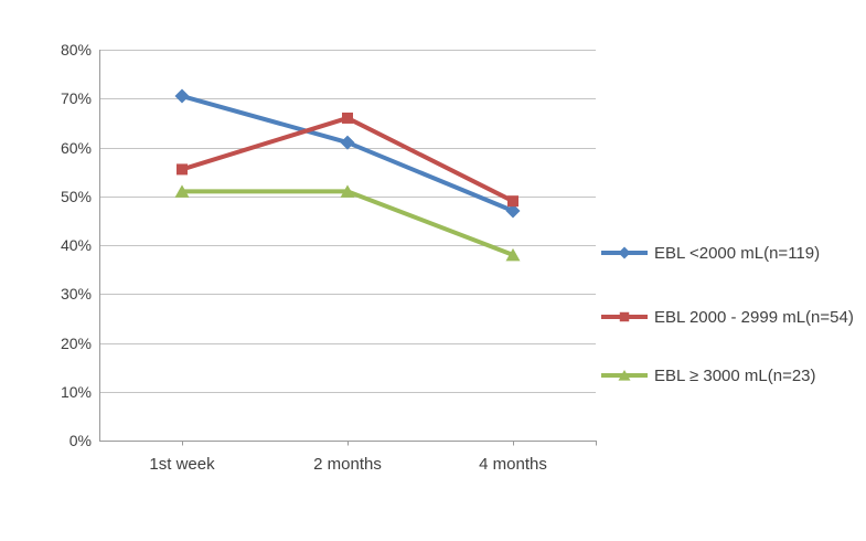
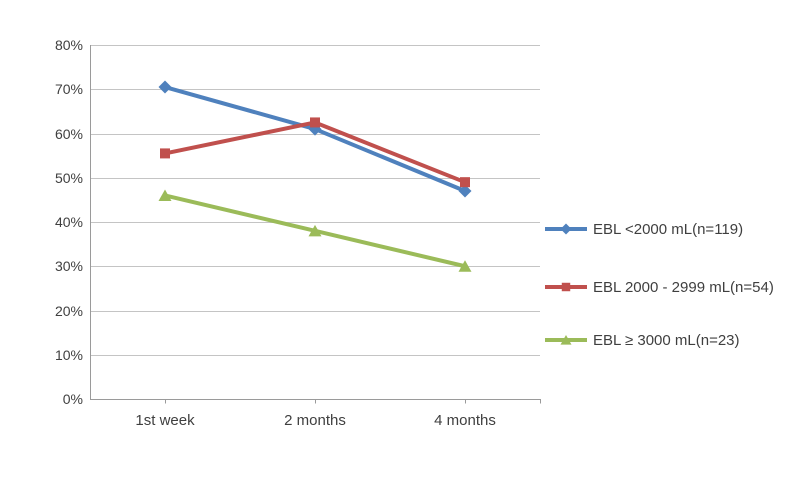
EBL ≥ 3000 mL(n=23)/1st week: 51% -> 46%
EBL 2000 - 2999 mL(n=54)/2 months: 66% -> 62%
EBL ≥ 3000 mL(n=23)/2 months: 51% -> 38%
EBL ≥ 3000 mL(n=23)/4 months: 38% -> 30%
